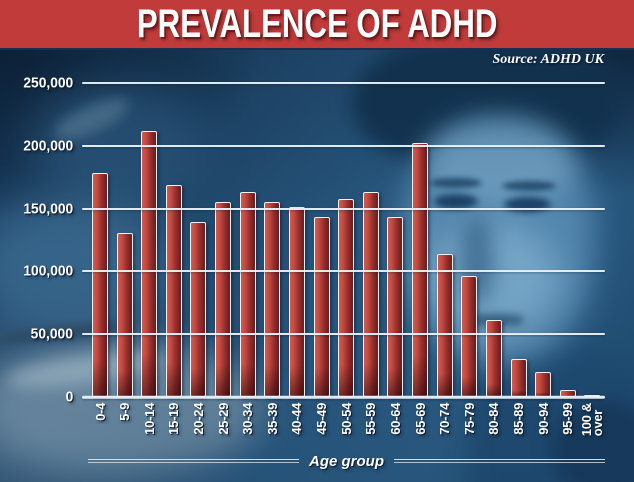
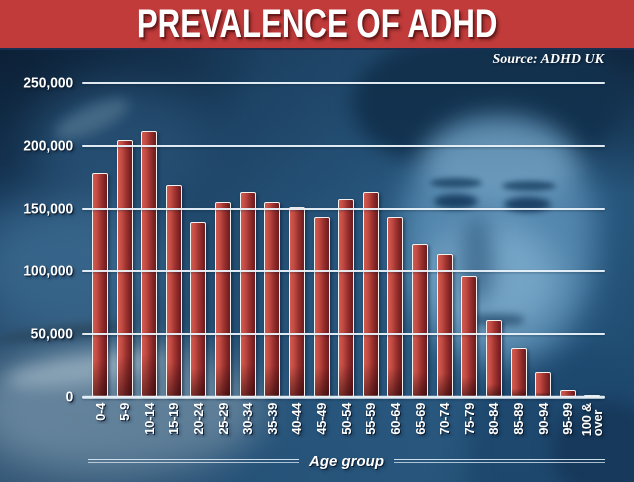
5-9: 131000 -> 205000
65-69: 202000 -> 122000
85-89: 30000 -> 39000
